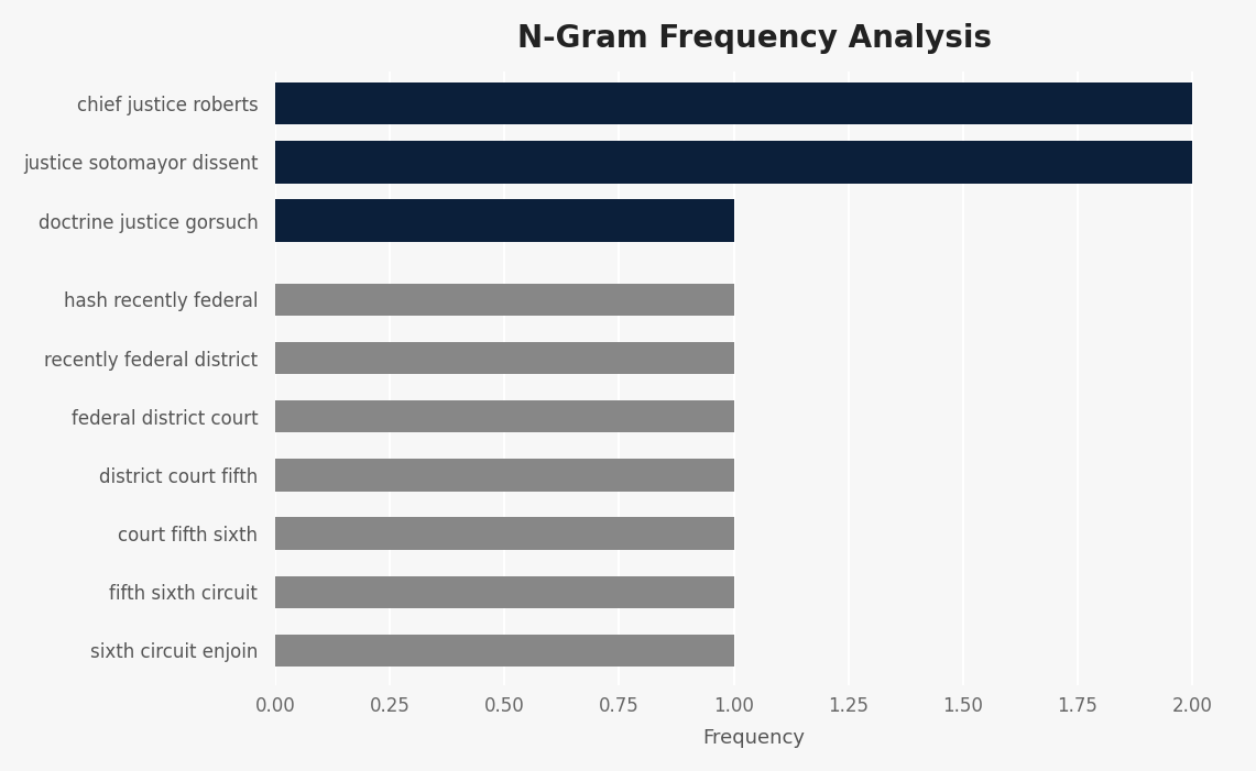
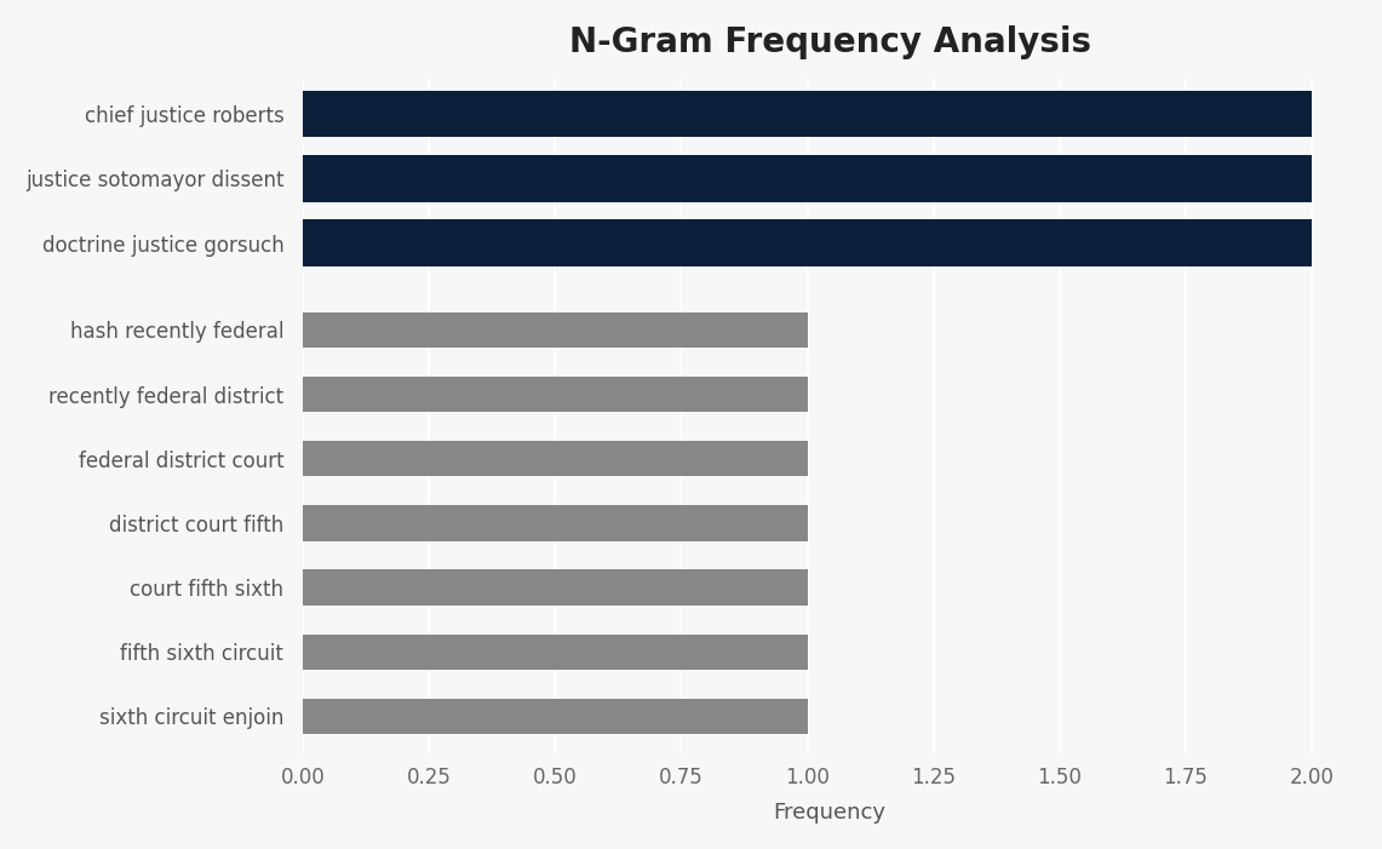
doctrine justice gorsuch: 1 -> 2
